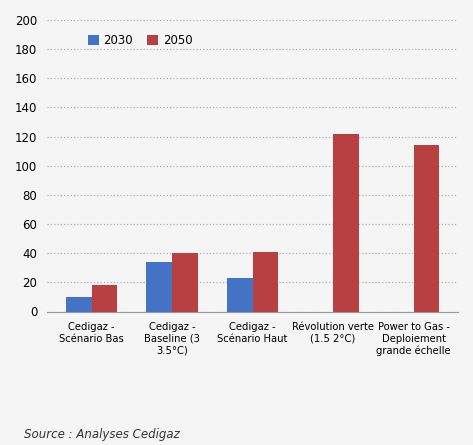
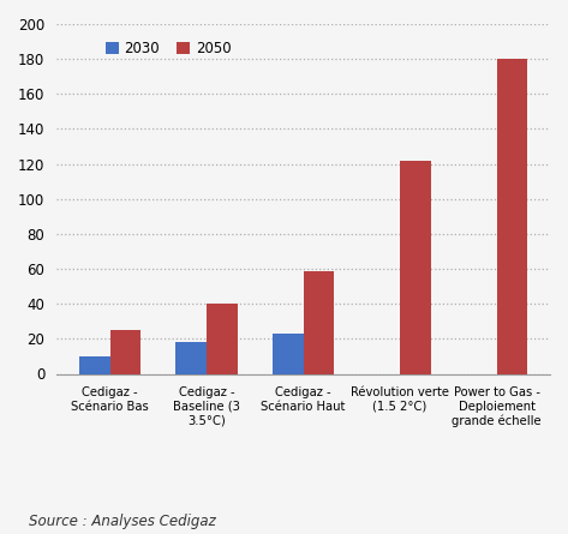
2050/Cedigaz - Scénario Bas: 18 -> 25
2030/Cedigaz - Baseline (3 3.5°C): 34 -> 18
2050/Cedigaz - Scénario Haut: 41 -> 59
2050/Power to Gas - Deploiement grande échelle: 114 -> 180
